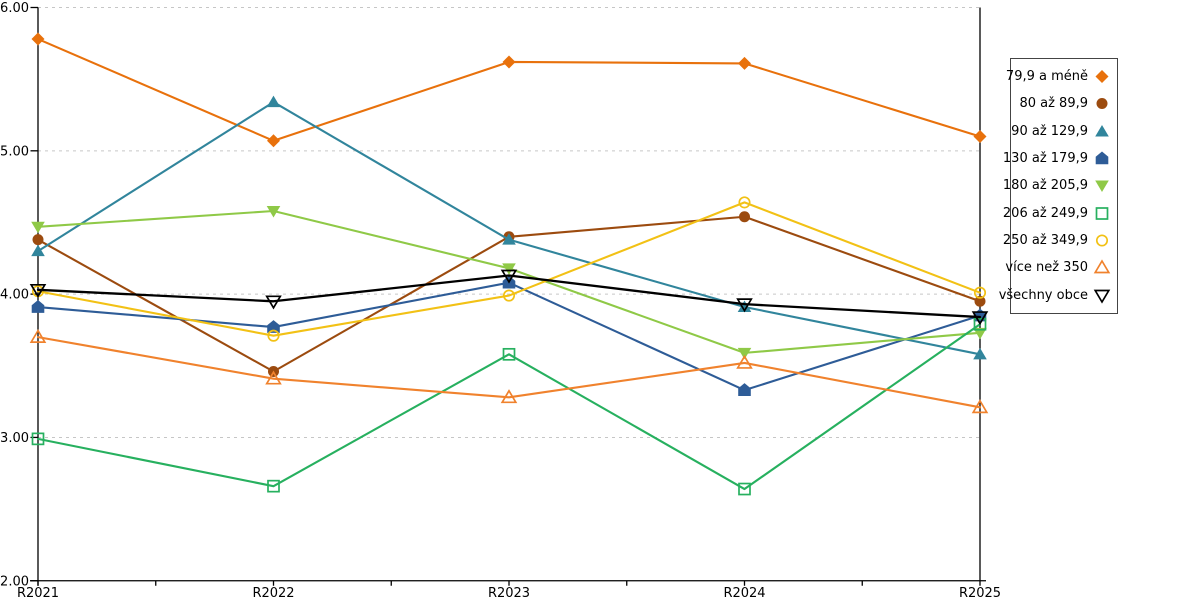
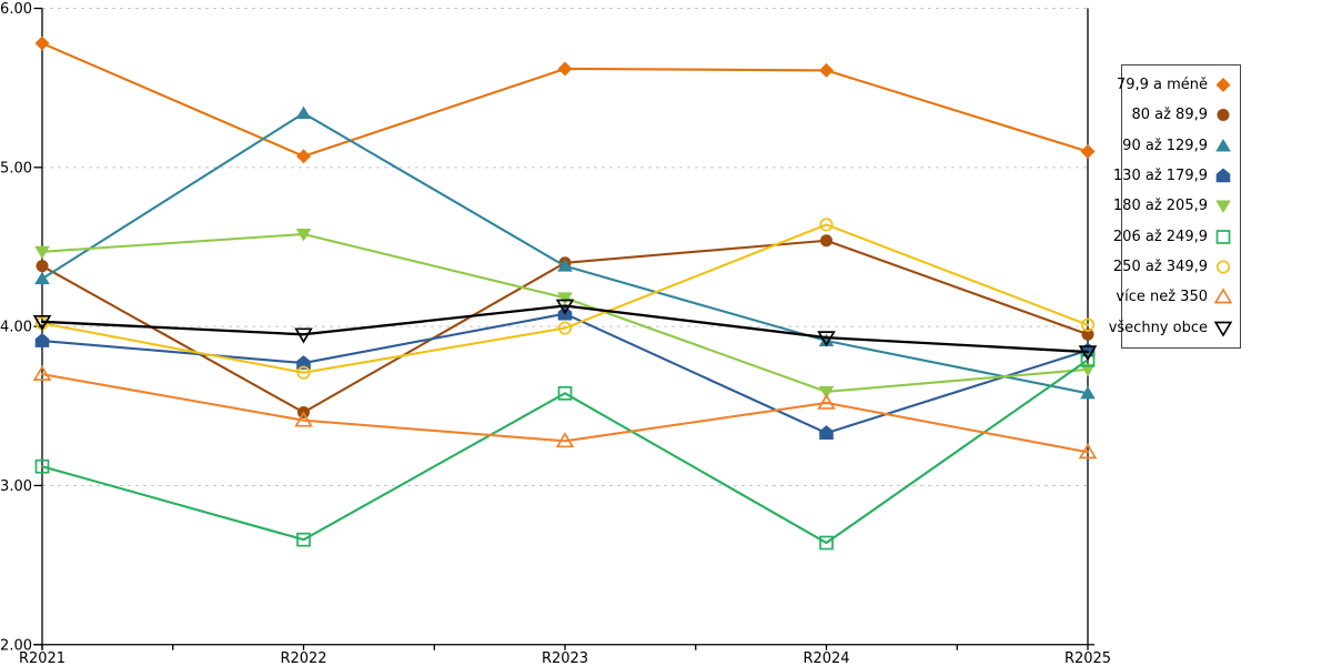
206 až 249,9/R2021: 2.99 -> 3.12
